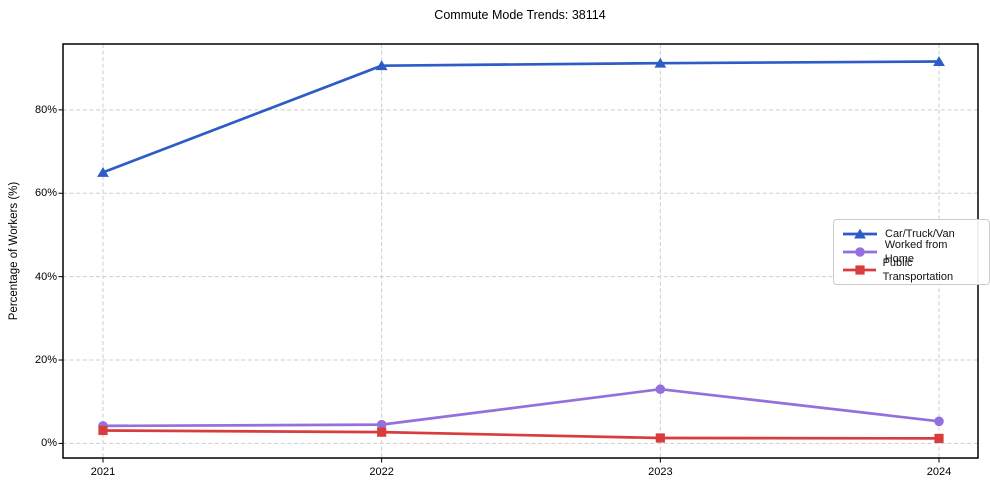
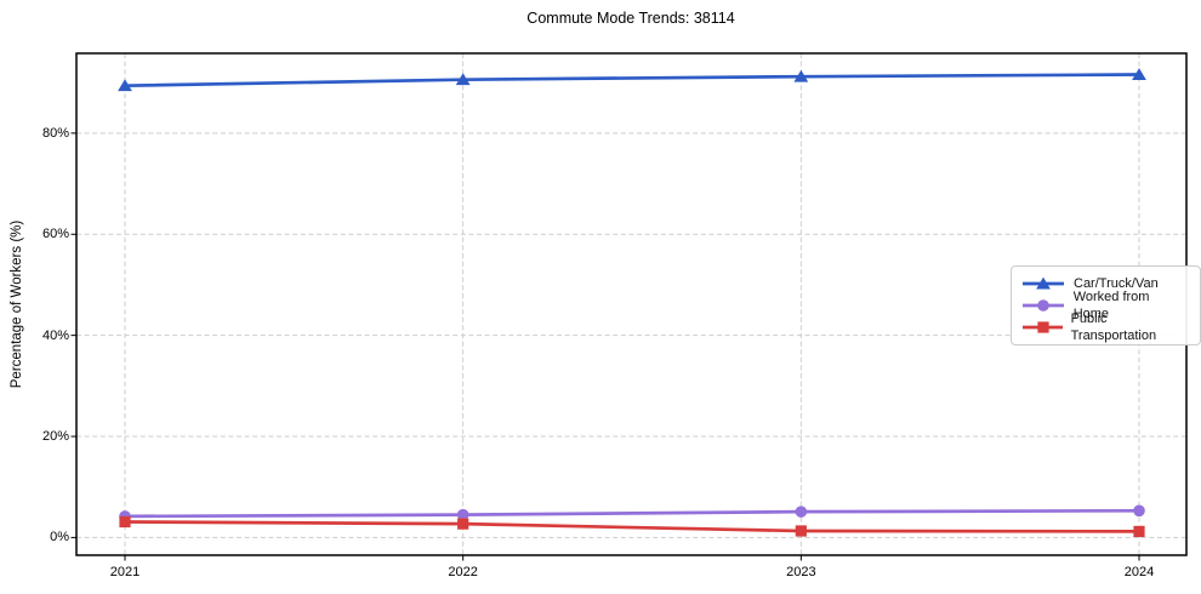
Car/Truck/Van/2021: 65% -> 89%
Worked from Home/2023: 13% -> 5%
